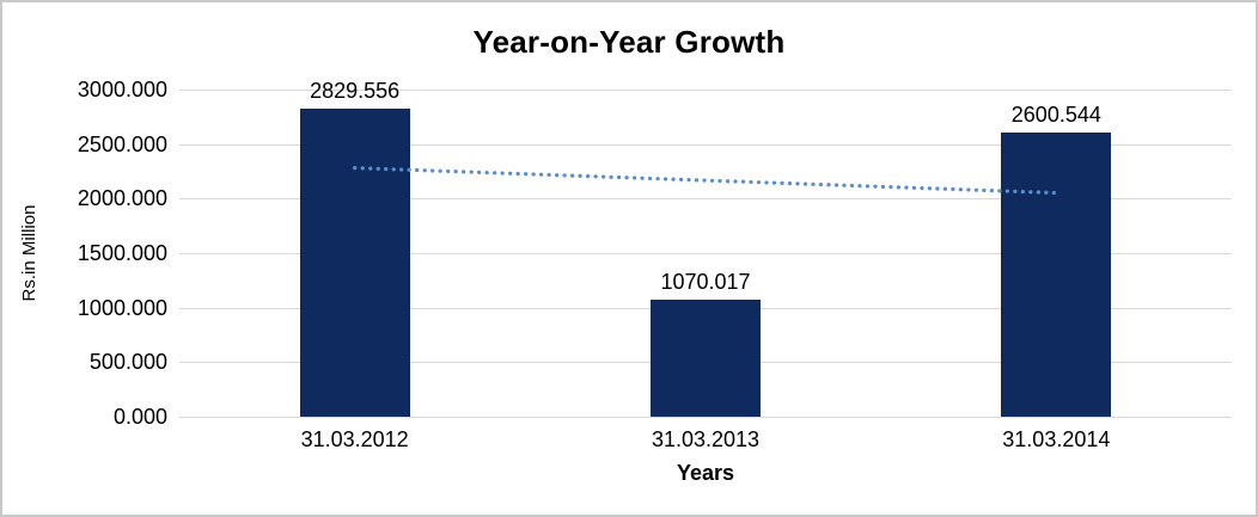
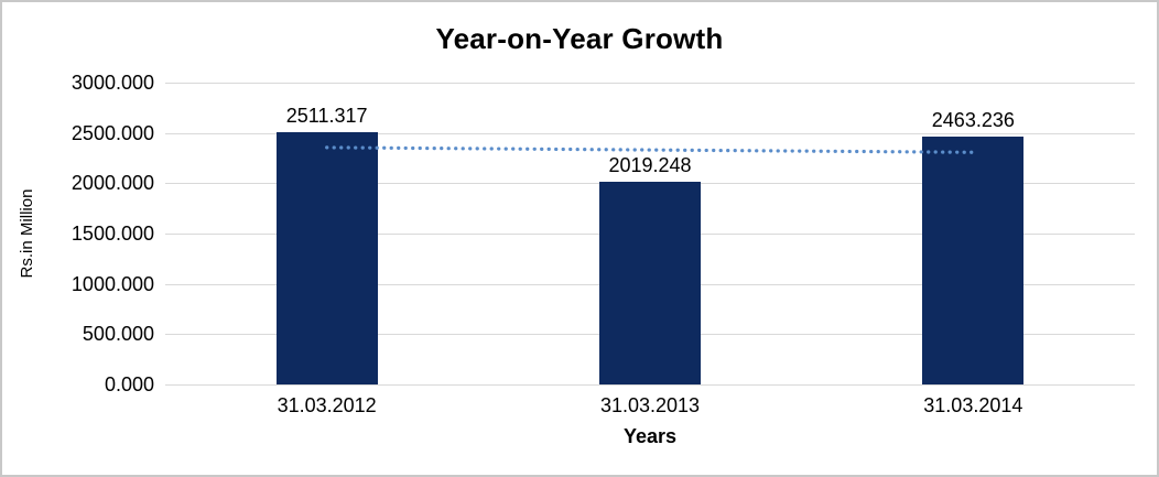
31.03.2012: 2829.556 -> 2511.317
31.03.2013: 1070.017 -> 2019.248
31.03.2014: 2600.544 -> 2463.236
